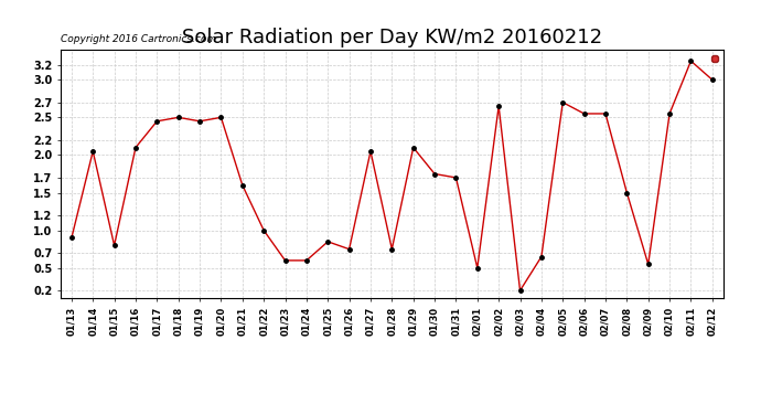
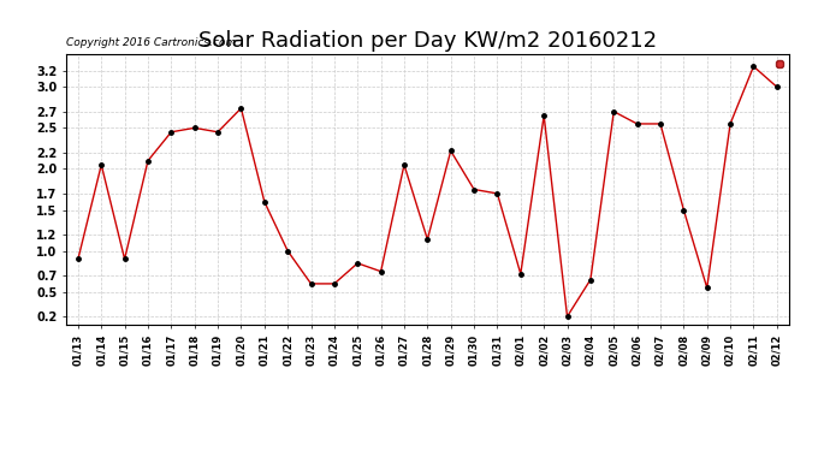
01/15: 0.80 -> 0.90
01/20: 2.50 -> 2.74
01/28: 0.75 -> 1.14
01/29: 2.10 -> 2.22
02/01: 0.50 -> 0.72
